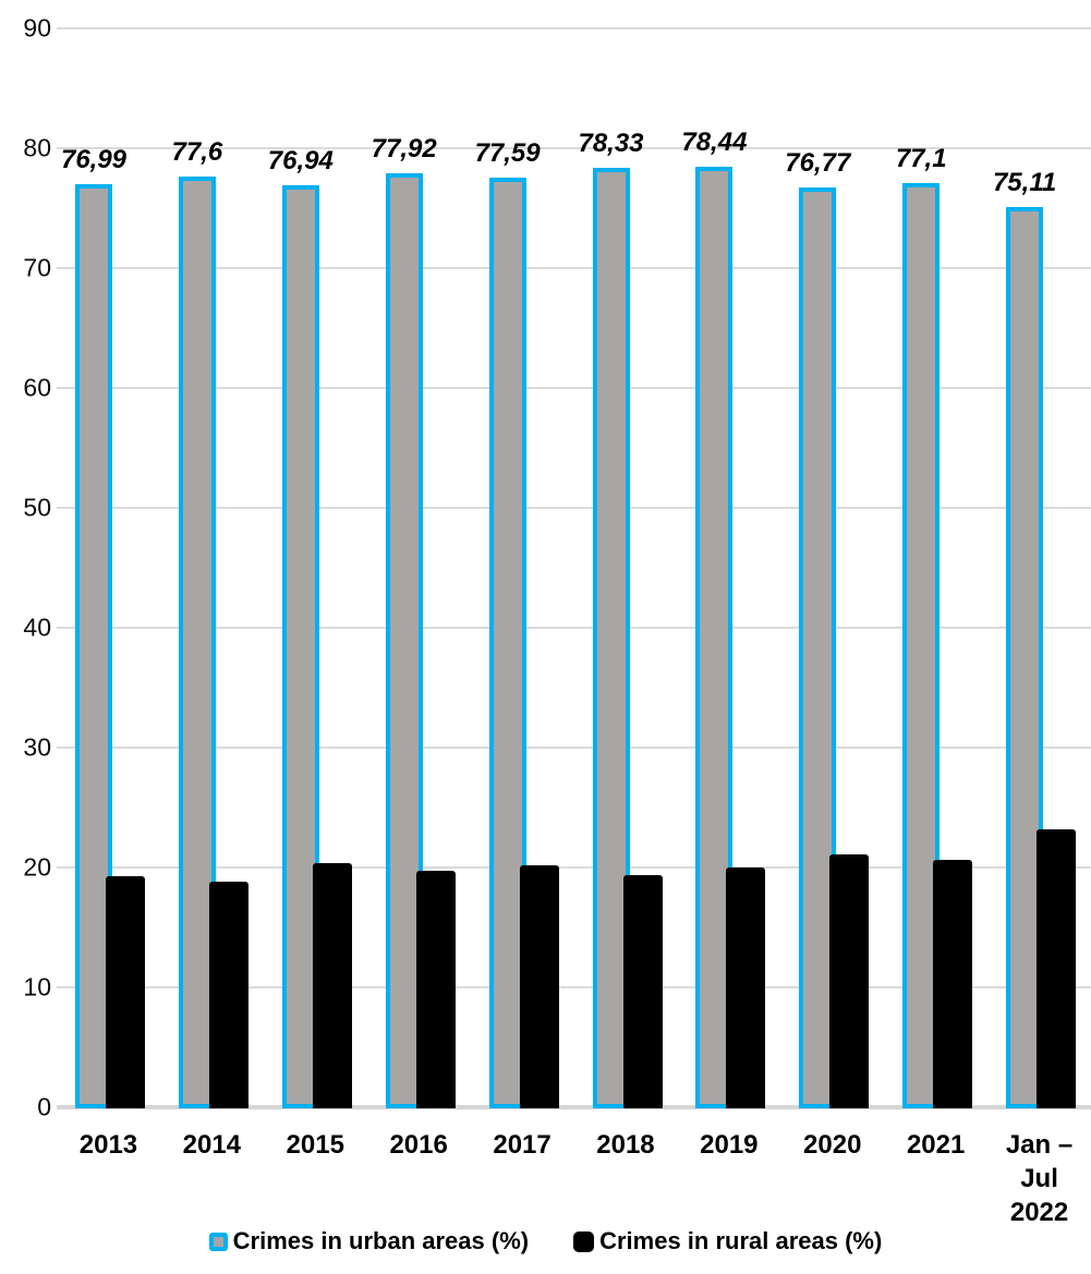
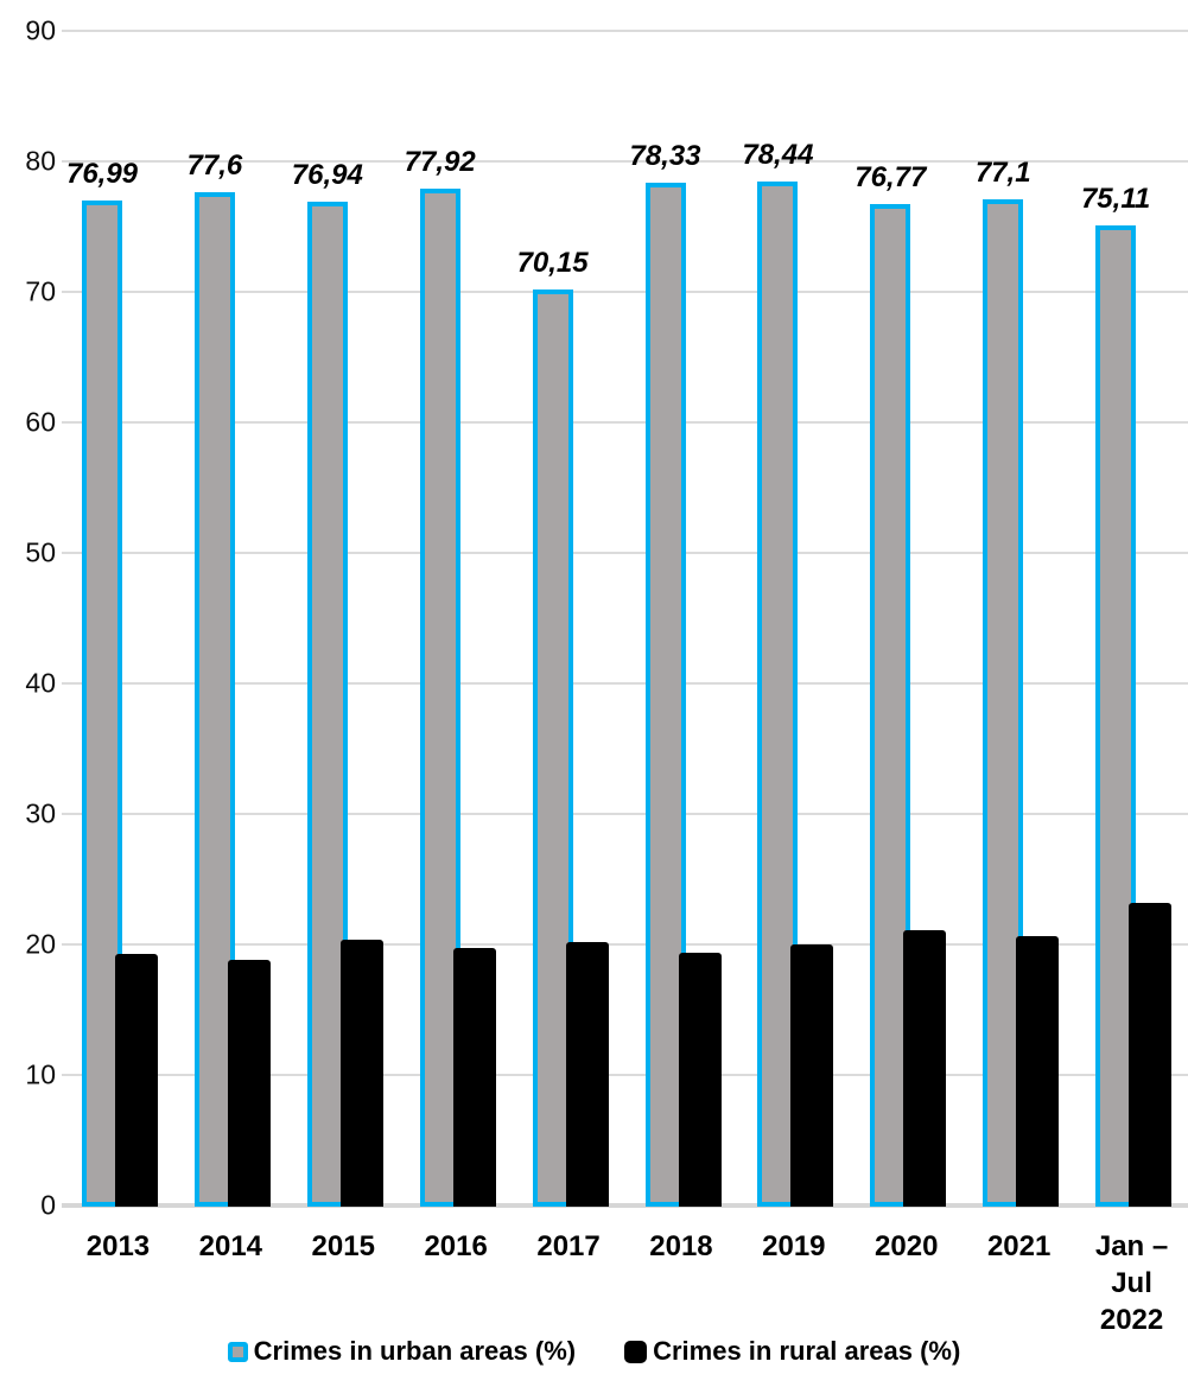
Crimes in urban areas (%)/2017: 77,59 -> 70,15
